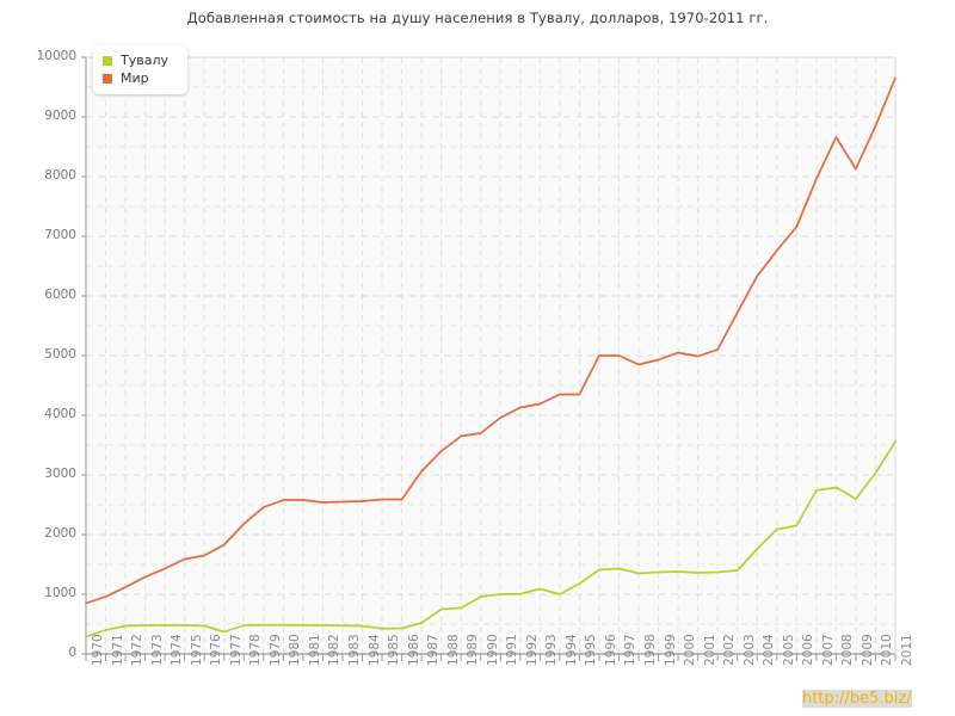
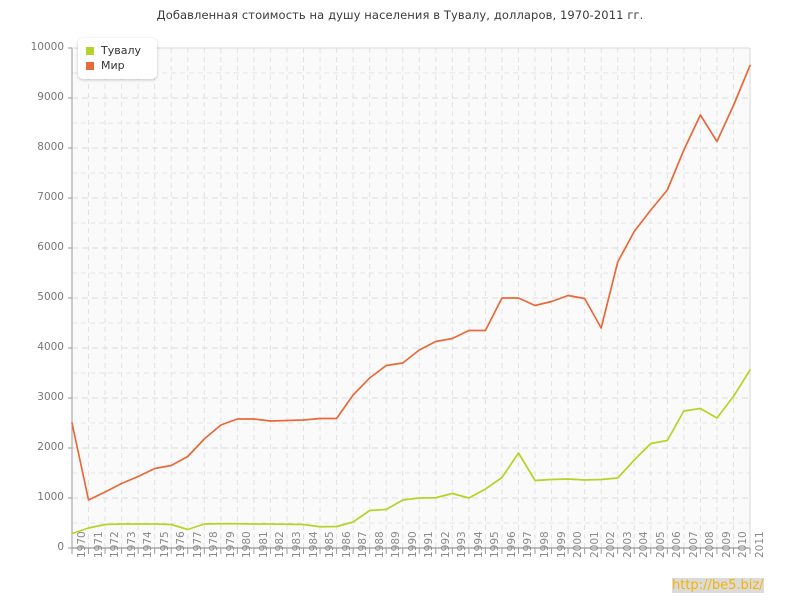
Мир/1970: 800 -> 2500
Тувалу/1997: 1400 -> 1900
Мир/2002: 5100 -> 4400
